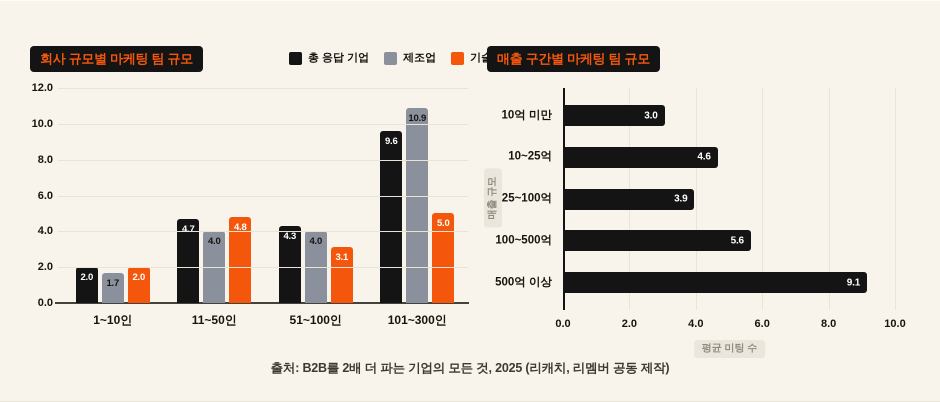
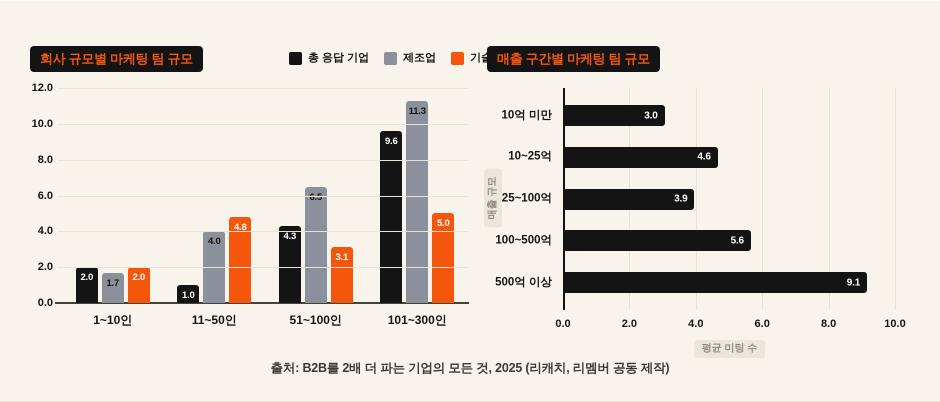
회사 규모별 마케팅 팀 규모/총 응답 기업/11~50인: 4.7 -> 1.0
회사 규모별 마케팅 팀 규모/제조업/51~100인: 4.0 -> 6.5
회사 규모별 마케팅 팀 규모/제조업/101~300인: 10.9 -> 11.3
